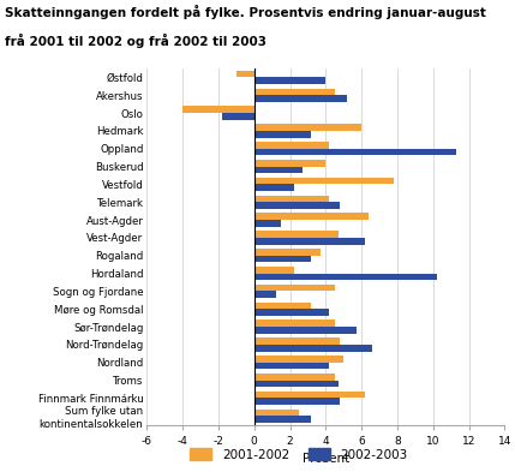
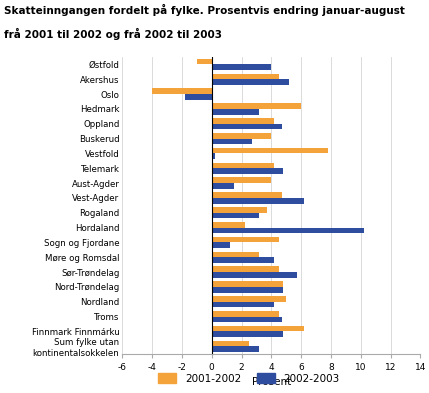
2002-2003/Oppland: 11.3 -> 4.7
2002-2003/Vestfold: 2.2 -> 0.2
2001-2002/Aust-Agder: 6.4 -> 4.0
2002-2003/Nord-Trøndelag: 6.6 -> 4.8
